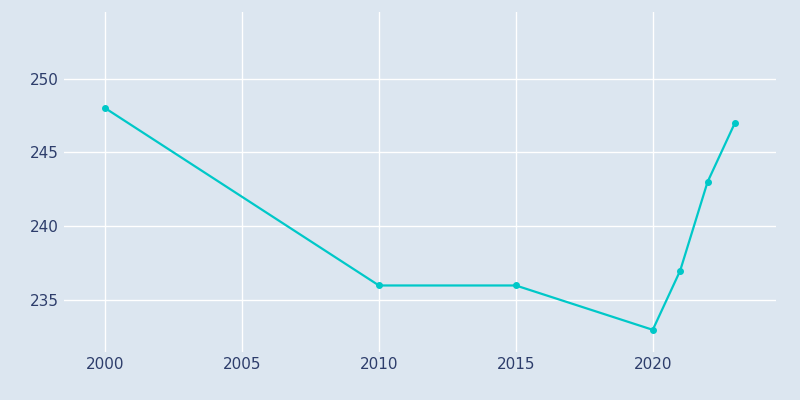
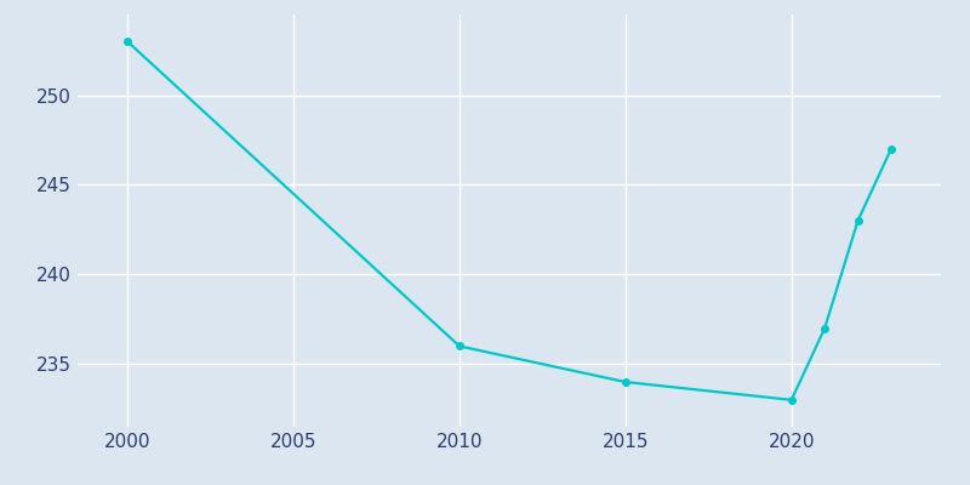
2000: 248 -> 253
2015: 236 -> 234
